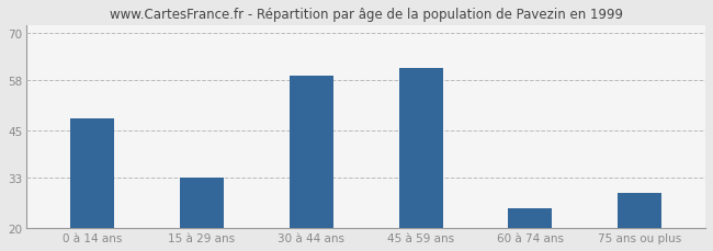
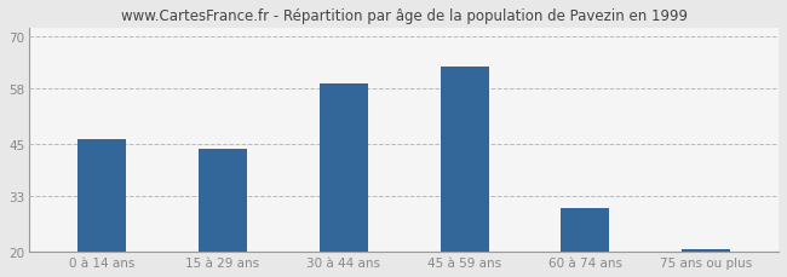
0 à 14 ans: 48.0 -> 46.0
15 à 29 ans: 33.0 -> 44.0
45 à 59 ans: 61.0 -> 63.0
60 à 74 ans: 25.0 -> 30.0
75 ans ou plus: 29.0 -> 20.4
